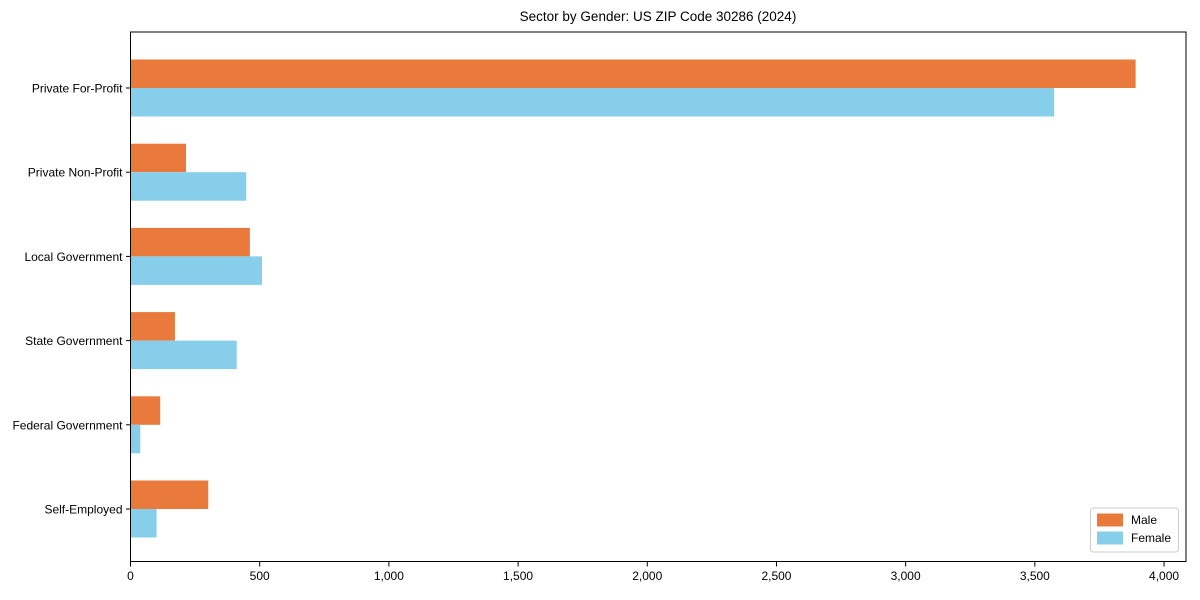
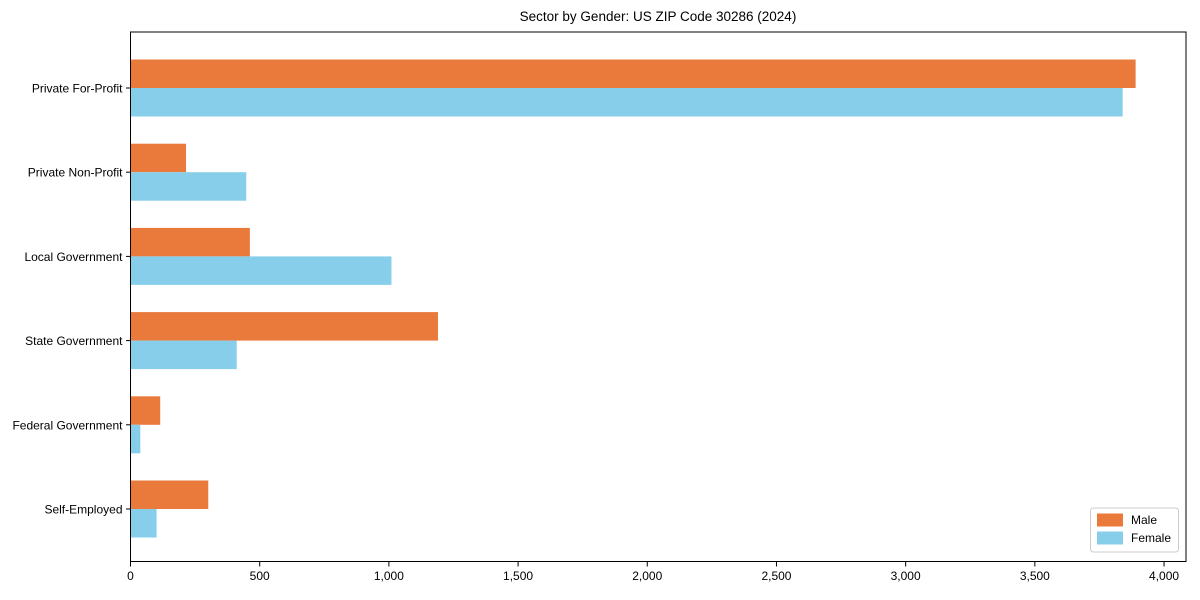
Female/Private For-Profit: 3580 -> 3840
Female/Local Government: 510 -> 1010
Male/State Government: 170 -> 1190
